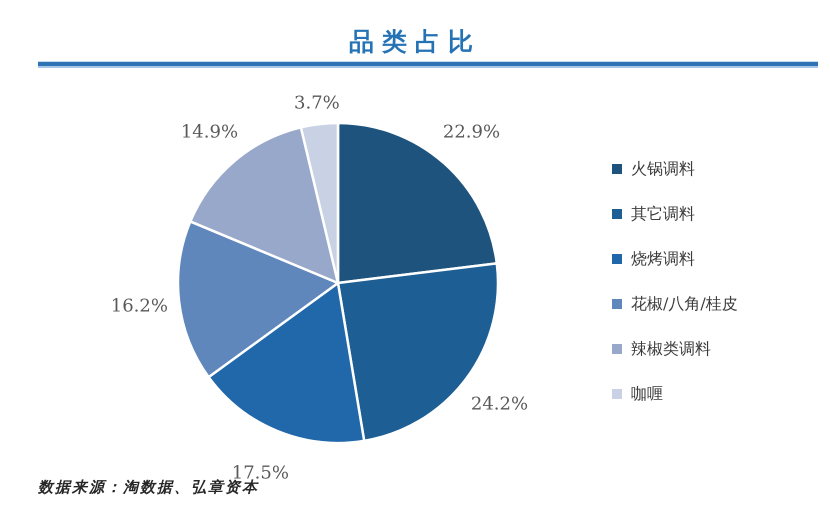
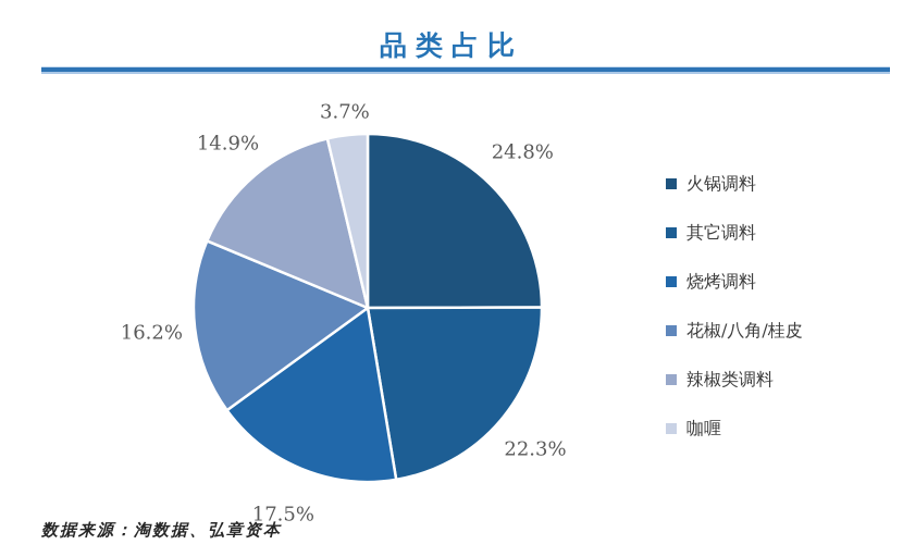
火锅调料: 22.9% -> 24.8%
其它调料: 24.2% -> 22.3%
